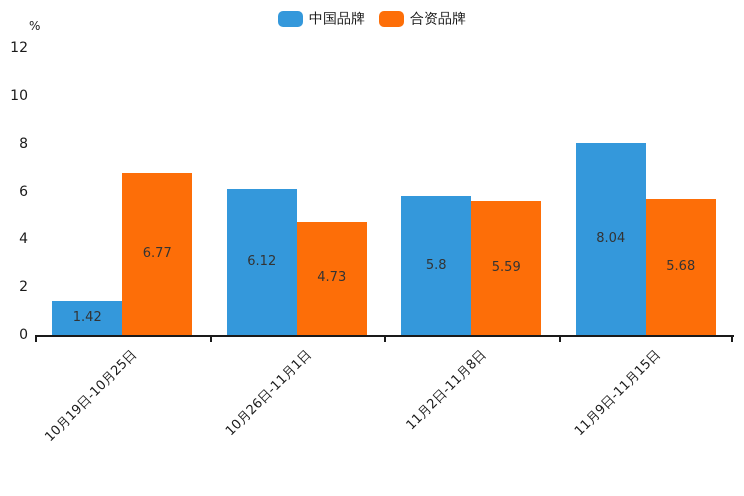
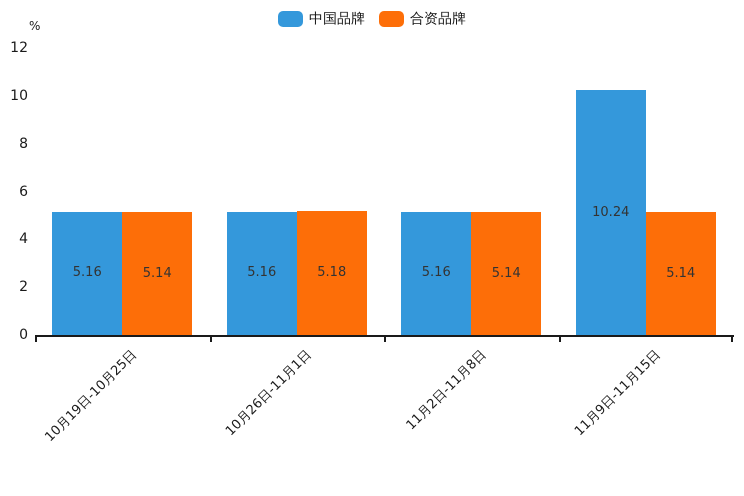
中国品牌/10月19日-10月25日: 1.42 -> 5.16
合资品牌/10月19日-10月25日: 6.77 -> 5.14
中国品牌/10月26日-11月1日: 6.12 -> 5.16
合资品牌/10月26日-11月1日: 4.73 -> 5.18
中国品牌/11月2日-11月8日: 5.8 -> 5.16
合资品牌/11月2日-11月8日: 5.59 -> 5.14
中国品牌/11月9日-11月15日: 8.04 -> 10.24
合资品牌/11月9日-11月15日: 5.68 -> 5.14
